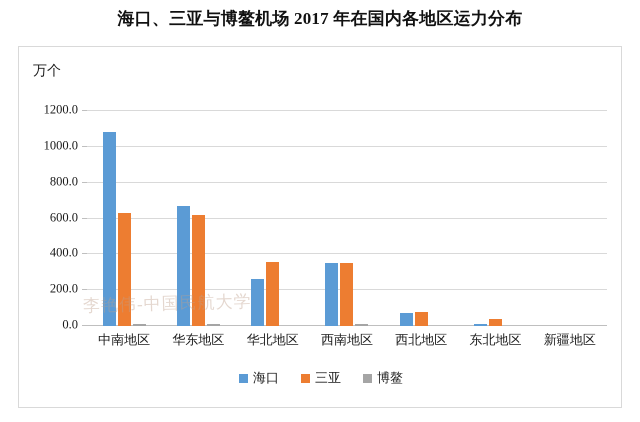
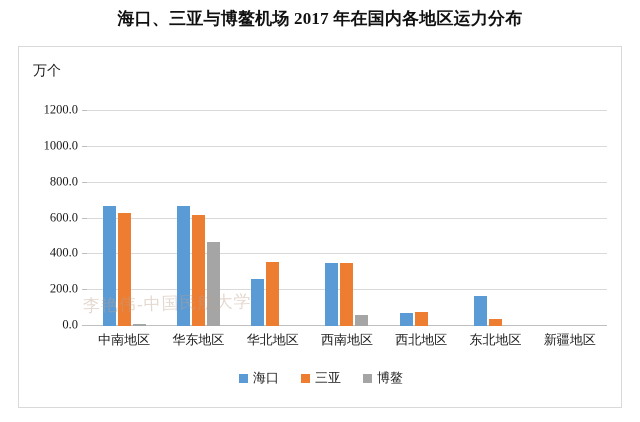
海口/中南地区: 1080 -> 670
博鳌/华东地区: 10 -> 470
博鳌/西南地区: 10 -> 60
海口/东北地区: 10 -> 170
